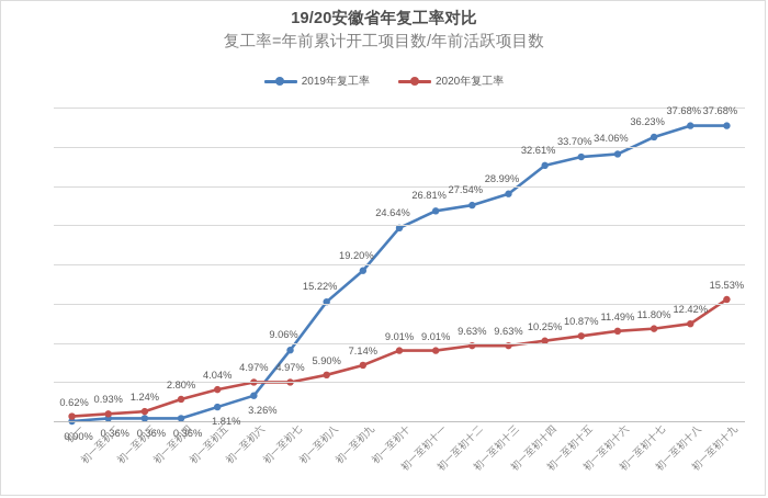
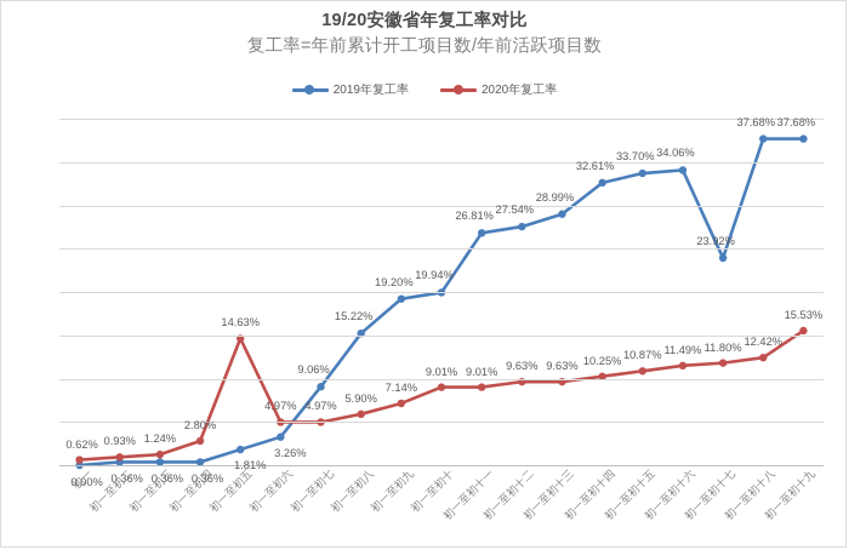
2020年复工率/初一至初五: 4.04% -> 14.63%
2019年复工率/初一至初十: 24.64% -> 19.94%
2019年复工率/初一至初十七: 36.23% -> 23.92%
